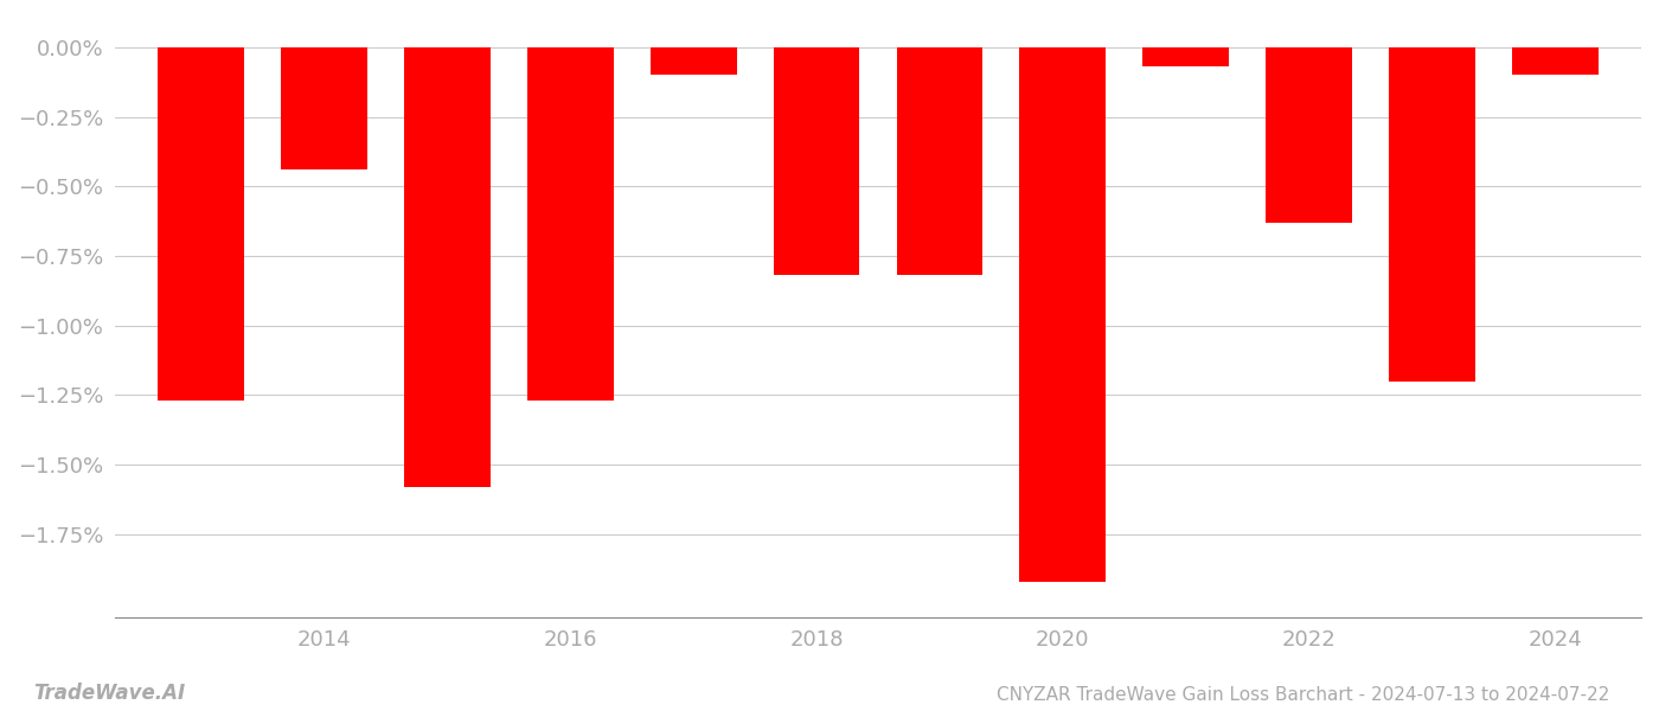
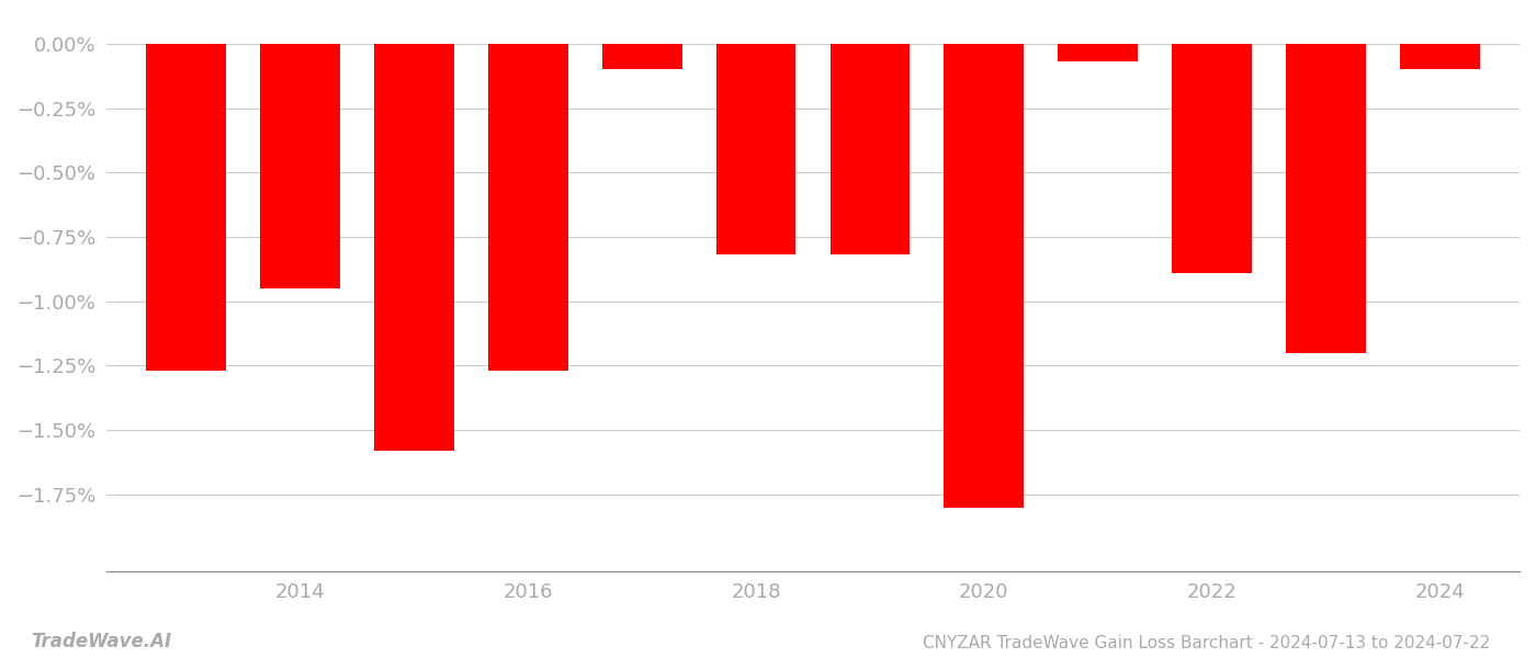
2014: -0.44% -> -0.95%
2020: -1.92% -> -1.80%
2022: -0.63% -> -0.89%
